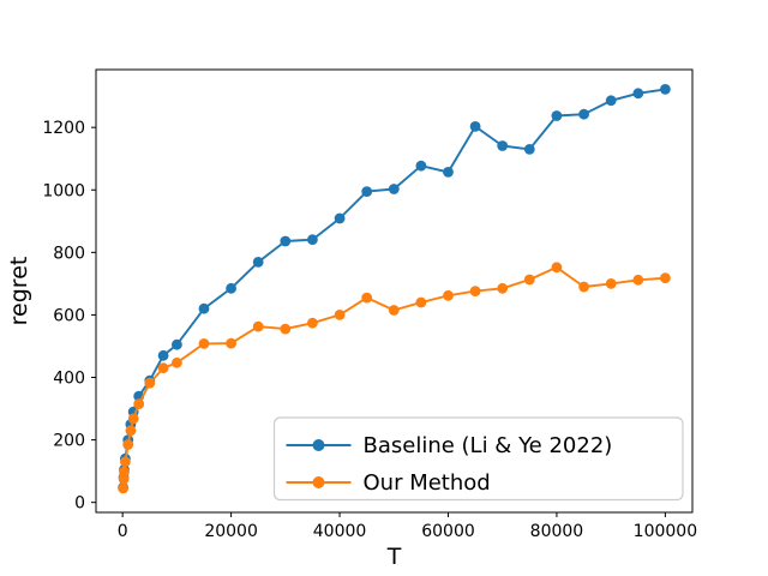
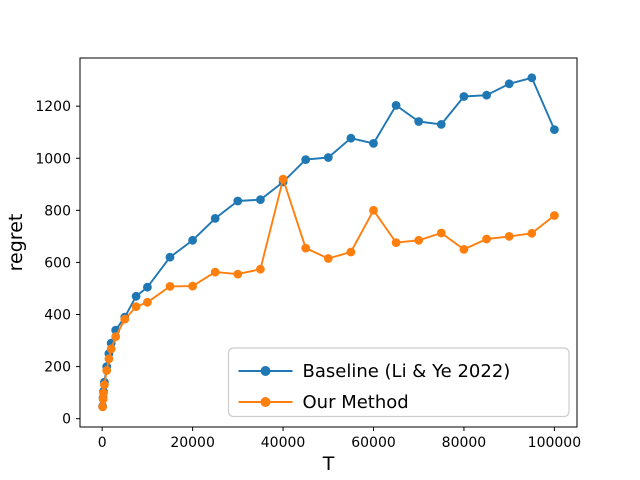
Our Method/40000: 600 -> 920
Our Method/60000: 660 -> 800
Our Method/80000: 750 -> 650
Baseline (Li & Ye 2022)/100000: 1320 -> 1110
Our Method/100000: 720 -> 780
